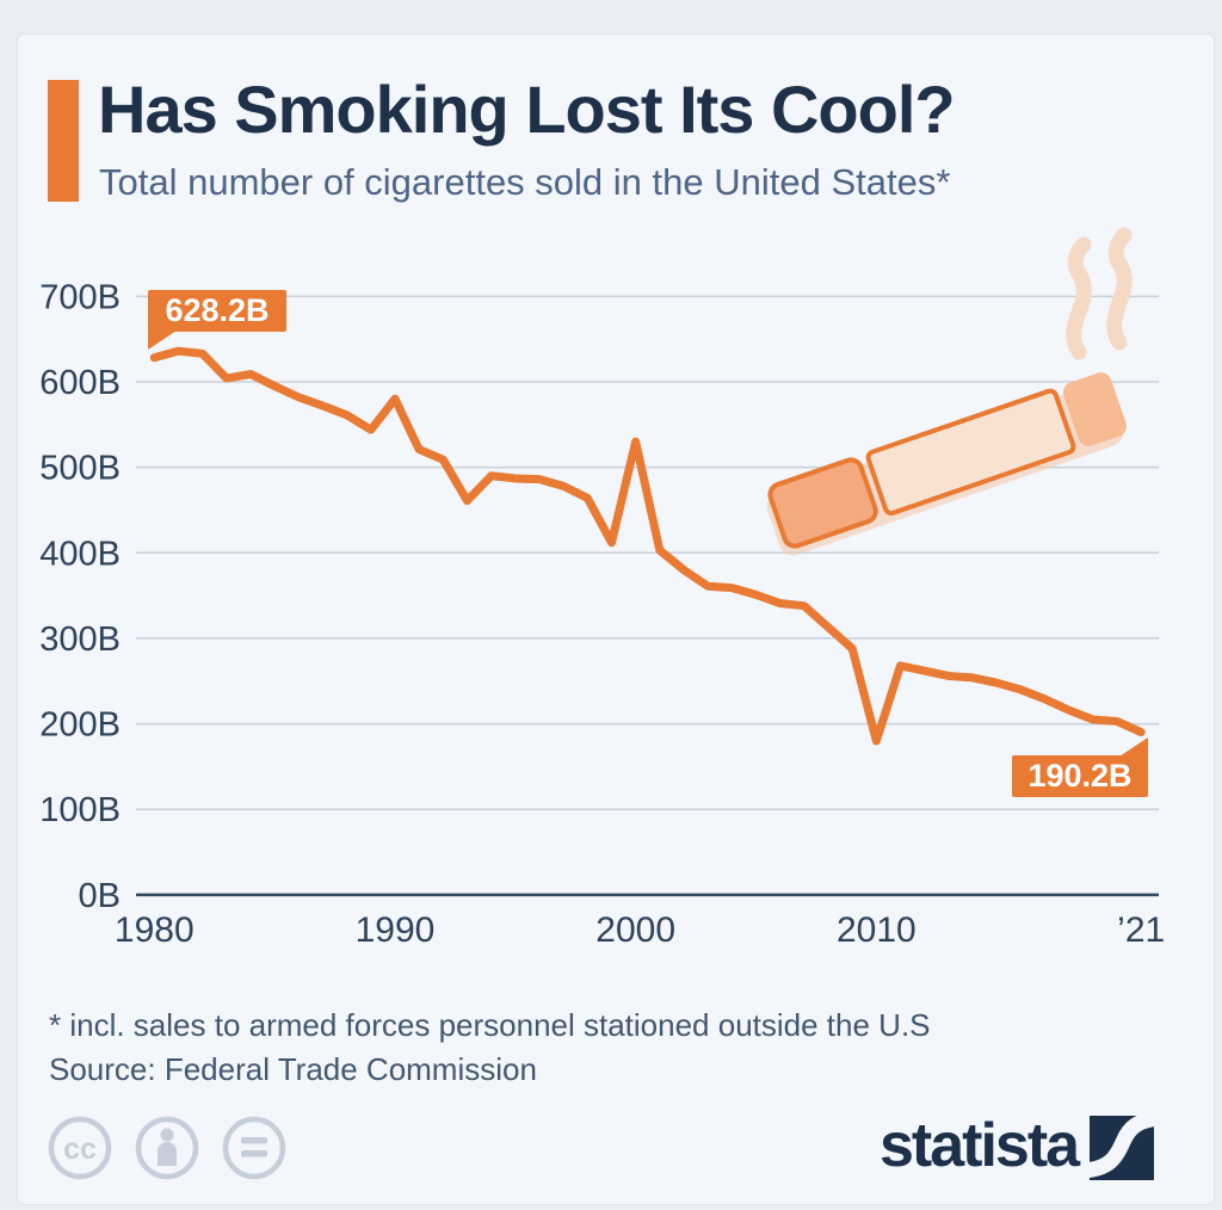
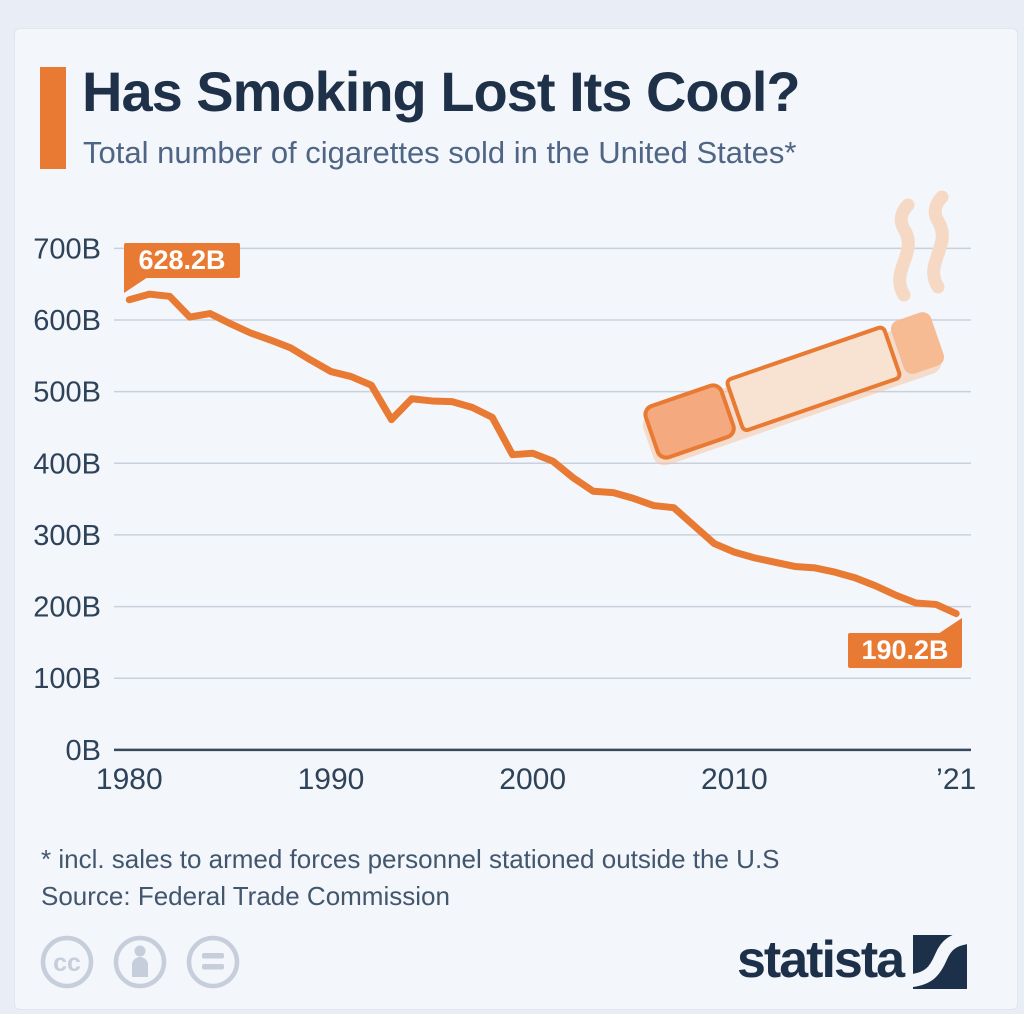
1990: 580B -> 530B
2000: 530B -> 410B
2010: 180B -> 280B
